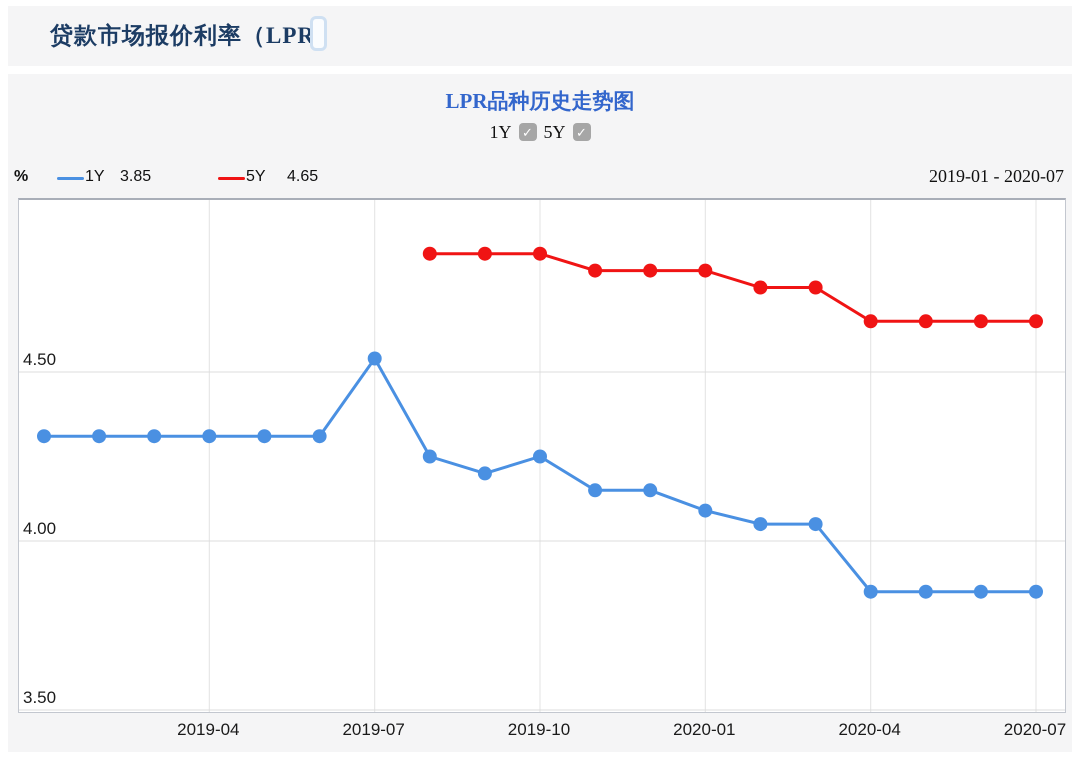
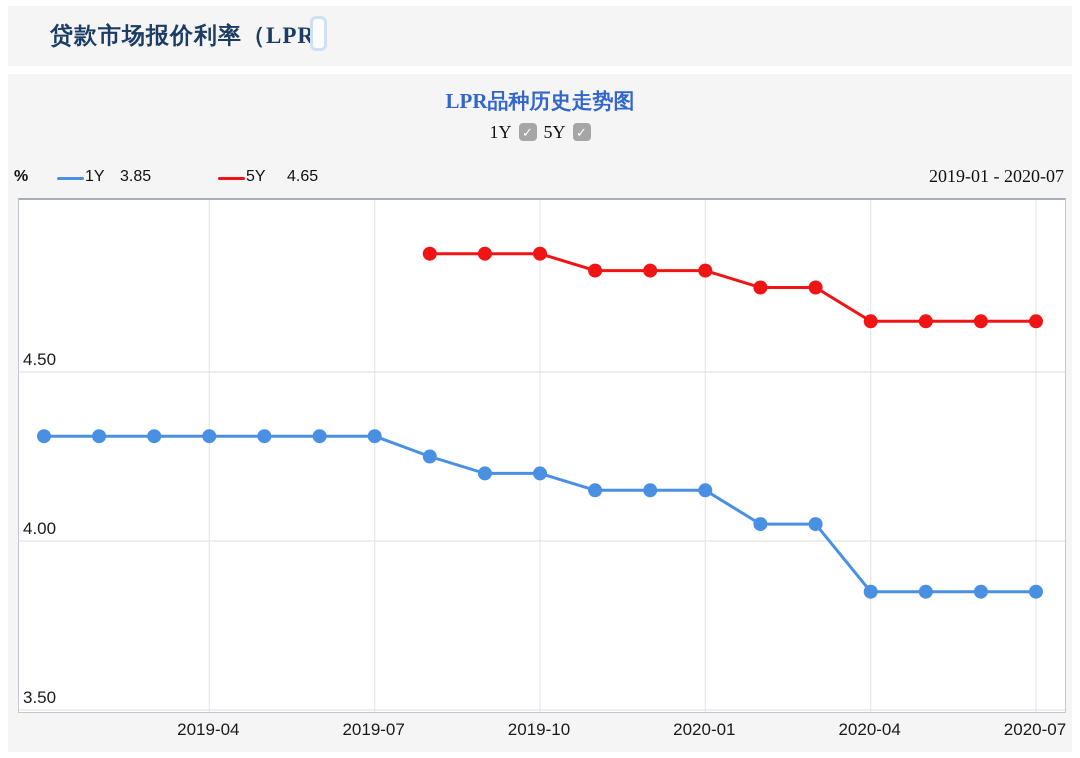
1Y/2019-07: 4.54 -> 4.31
1Y/2019-10: 4.25 -> 4.20
1Y/2020-01: 4.09 -> 4.15
